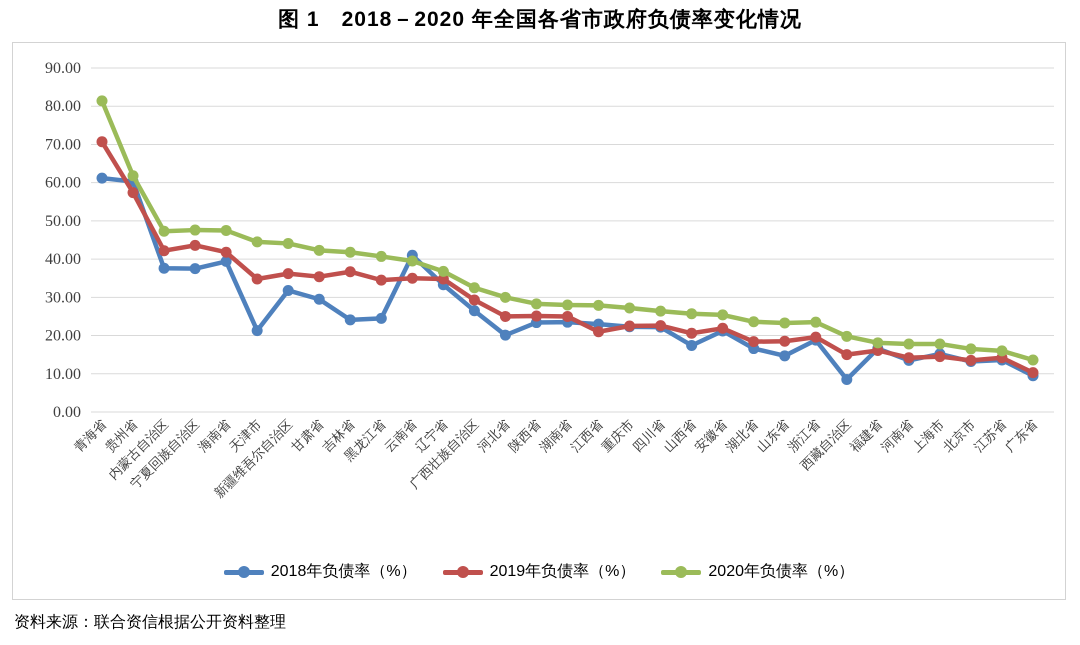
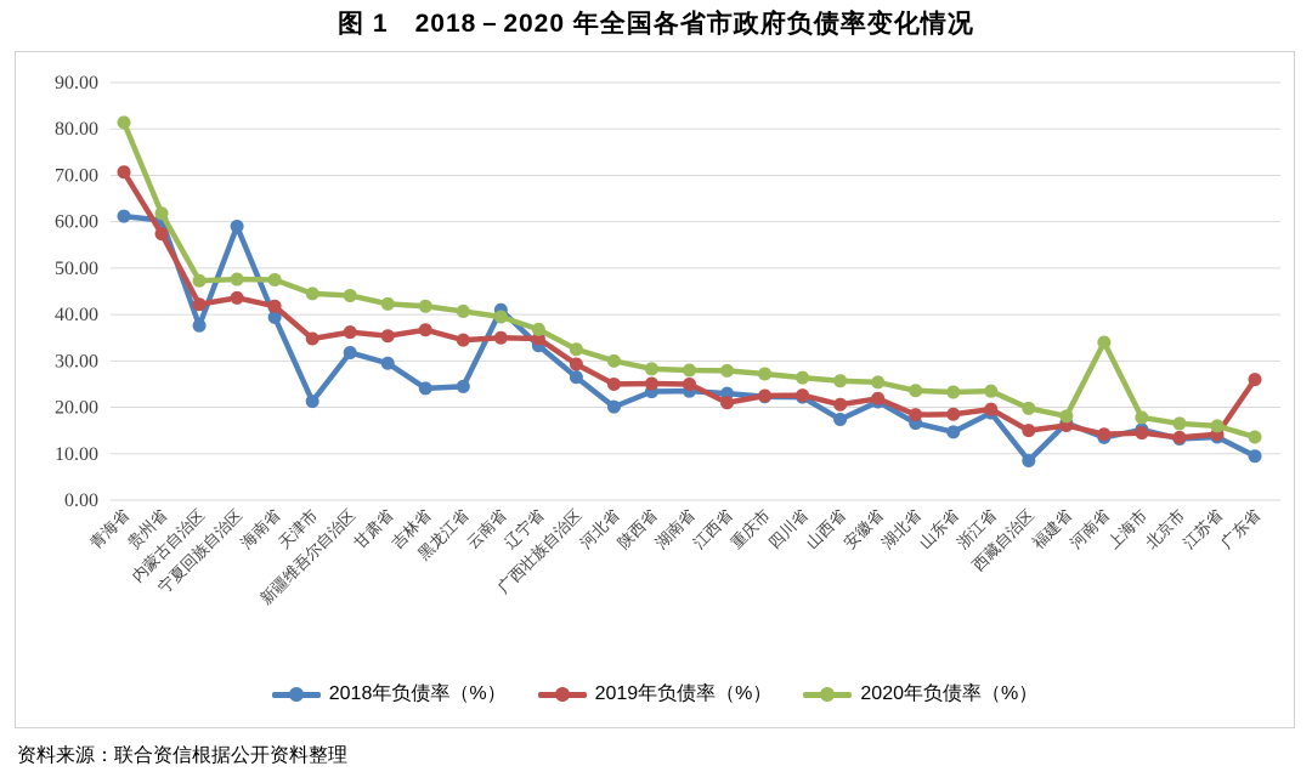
2018年负债率（%）/宁夏回族自治区: 38 -> 59
2020年负债率（%）/河南省: 18 -> 34
2019年负债率（%）/广东省: 10 -> 26
